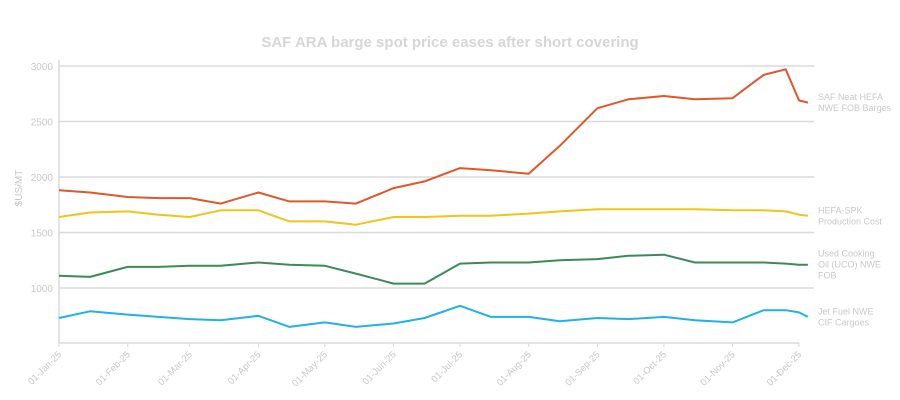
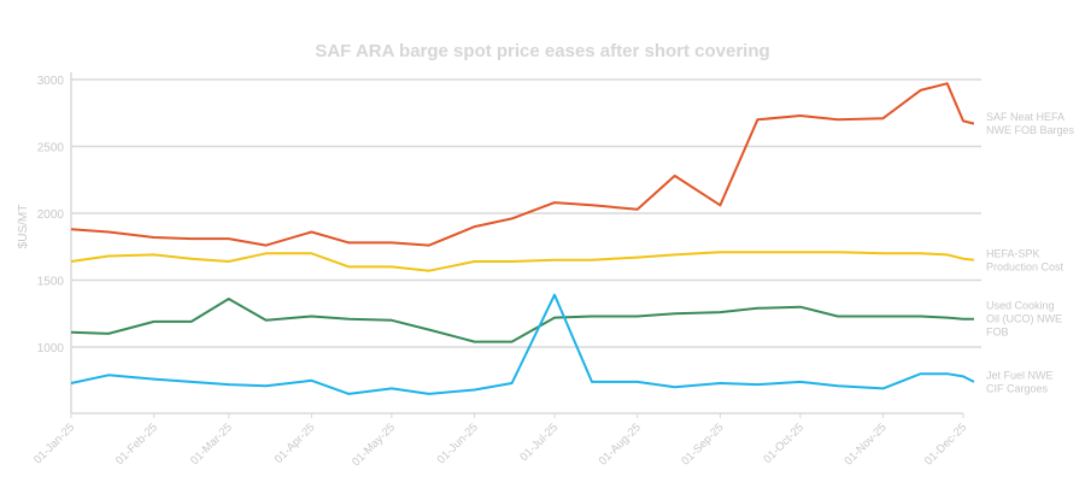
Used Cooking Oil (UCO) NWE FOB/01-Mar-25: 1200 -> 1360
Jet Fuel NWE CIF Cargoes/01-Jul-25: 840 -> 1390
SAF Neat HEFA NWE FOB Barges/01-Sep-25: 2620 -> 2060
